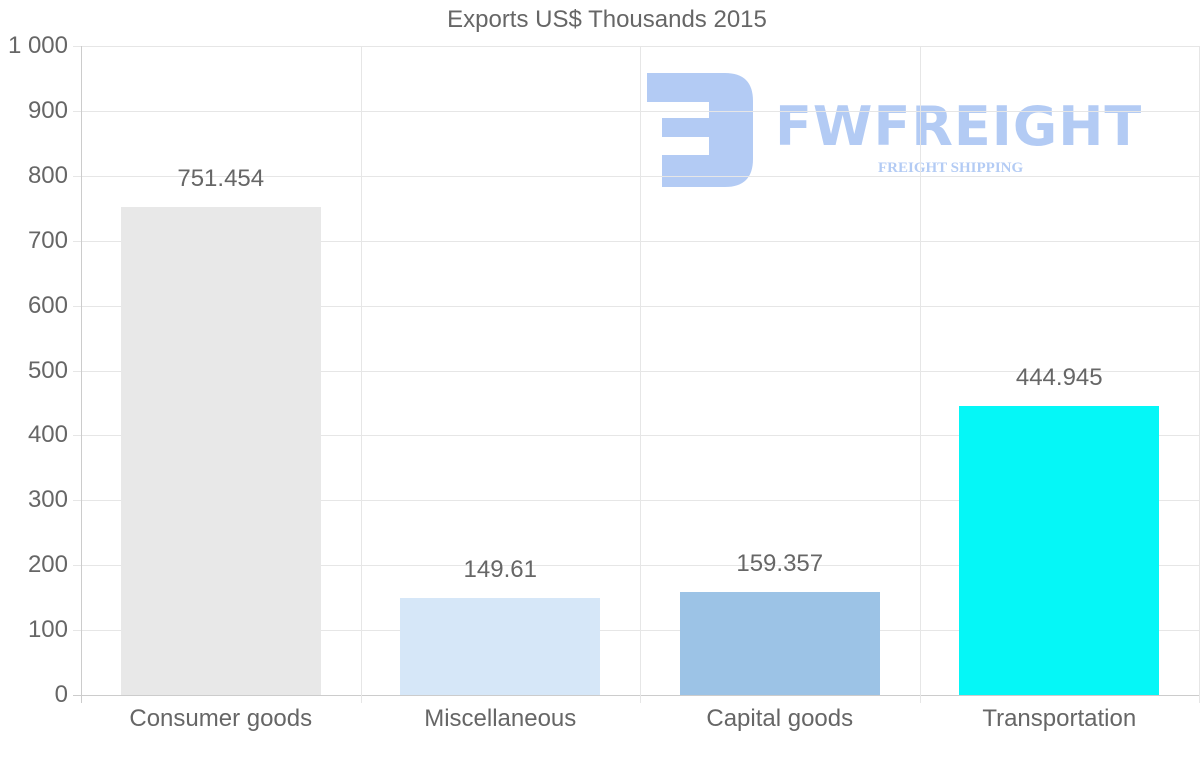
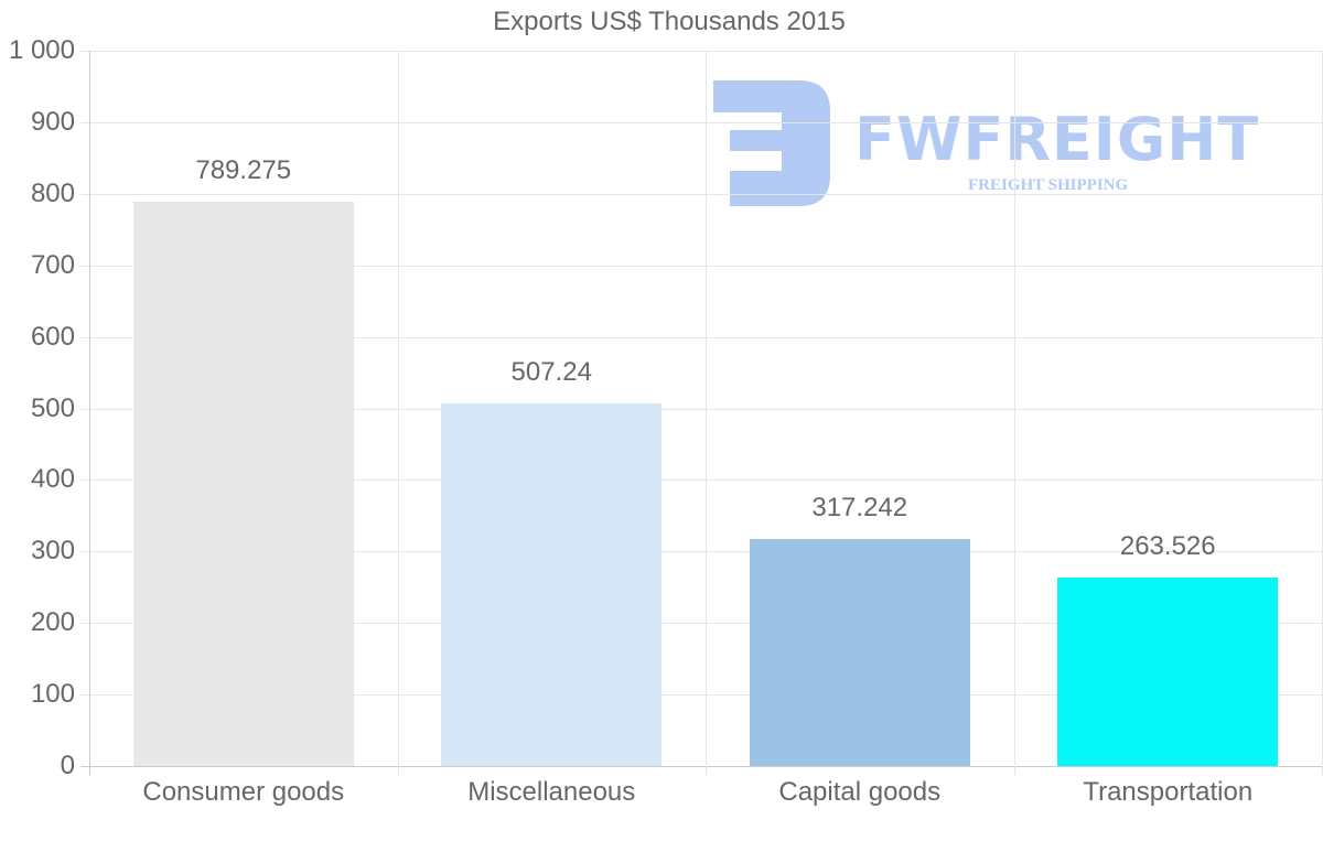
Consumer goods: 751.454 -> 789.275
Miscellaneous: 149.61 -> 507.24
Capital goods: 159.357 -> 317.242
Transportation: 444.945 -> 263.526
